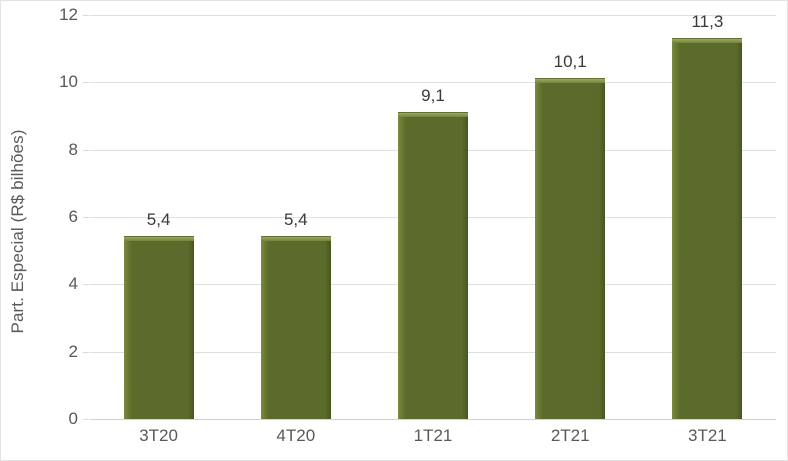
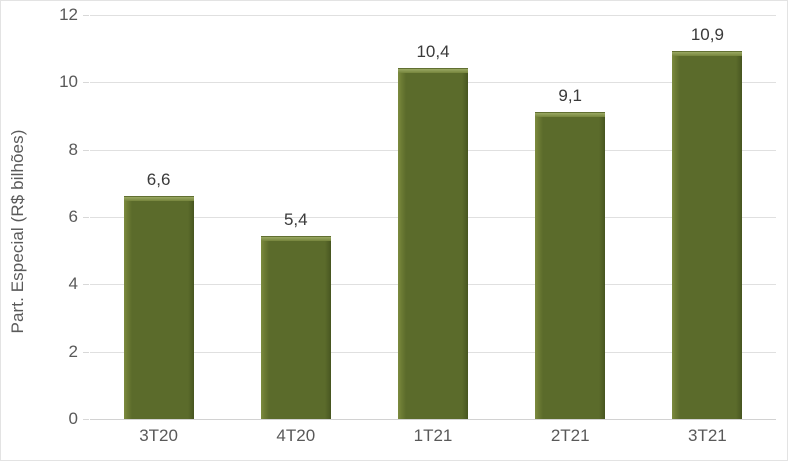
3T20: 5,4 -> 6,6
1T21: 9,1 -> 10,4
2T21: 10,1 -> 9,1
3T21: 11,3 -> 10,9
